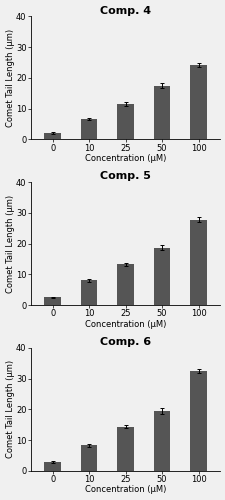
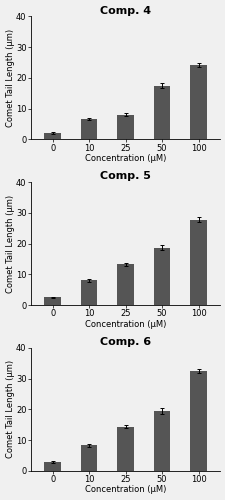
Comp. 4/25: 11.5 -> 8.0
